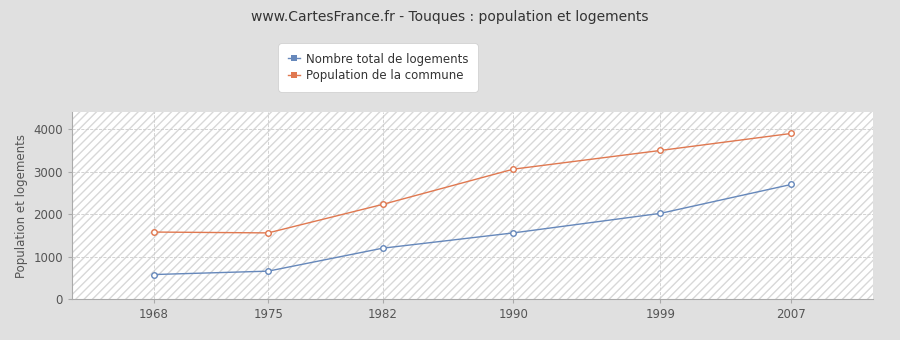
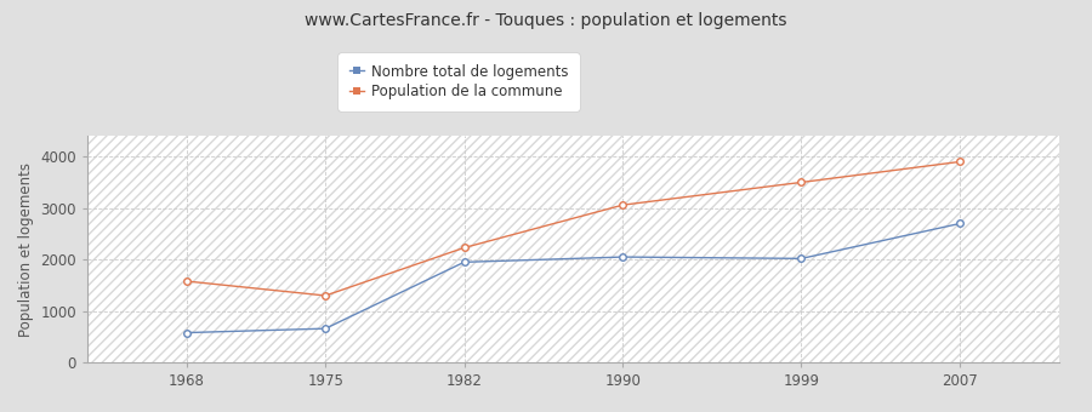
Population de la commune/1975: 1560 -> 1300
Nombre total de logements/1982: 1200 -> 1950
Nombre total de logements/1990: 1560 -> 2050
